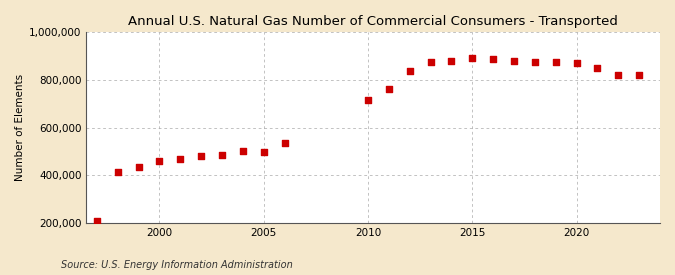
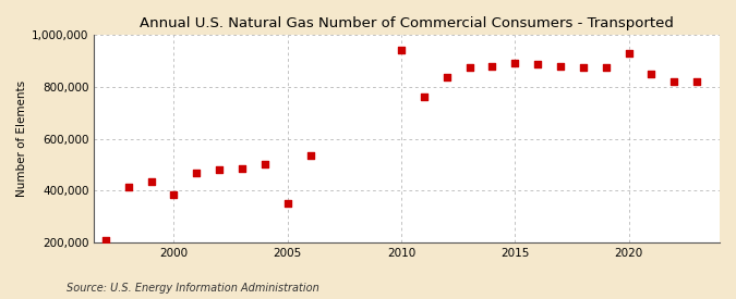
2000: 460,000 -> 385,000
2005: 498,000 -> 350,000
2010: 715,000 -> 940,000
2020: 870,000 -> 930,000
